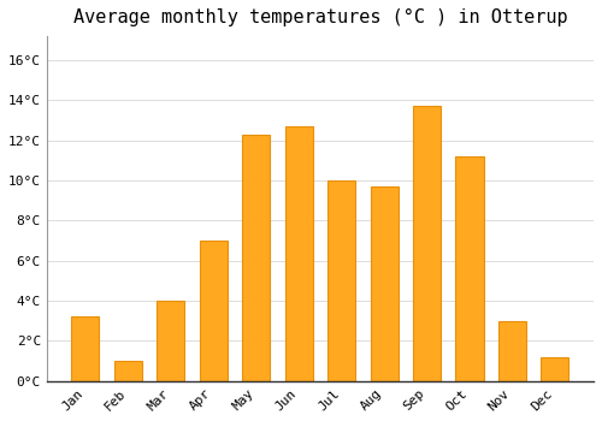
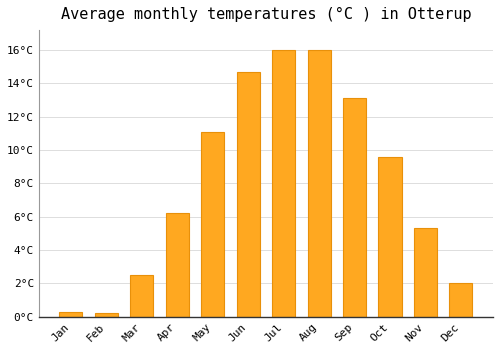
Jan: 3.2°C -> 0.3°C
Feb: 1.0°C -> 0.2°C
Mar: 4.0°C -> 2.5°C
Apr: 7.0°C -> 6.2°C
May: 12.3°C -> 11.1°C
Jun: 12.7°C -> 14.7°C
Jul: 10.0°C -> 16.0°C
Aug: 9.7°C -> 16.0°C
Sep: 13.7°C -> 13.1°C
Oct: 11.2°C -> 9.6°C
Nov: 3.0°C -> 5.3°C
Dec: 1.2°C -> 2.0°C
